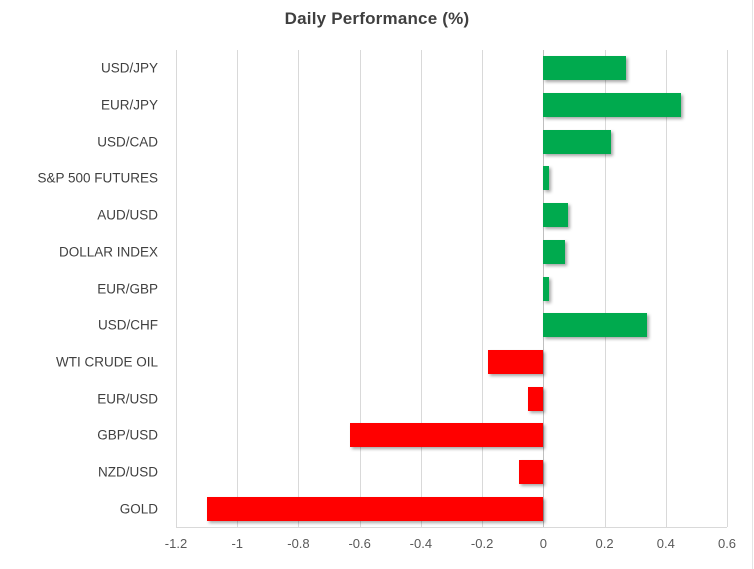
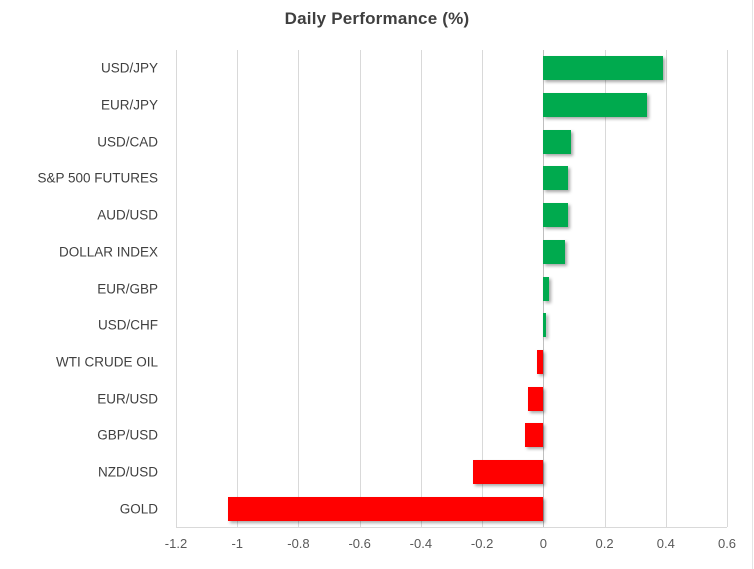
USD/JPY: 0.27 -> 0.39
EUR/JPY: 0.45 -> 0.34
USD/CAD: 0.22 -> 0.09
S&P 500 FUTURES: 0.02 -> 0.08
USD/CHF: 0.34 -> 0.01
WTI CRUDE OIL: -0.18 -> -0.02
GBP/USD: -0.63 -> -0.06
NZD/USD: -0.08 -> -0.23
GOLD: -1.10 -> -1.03
